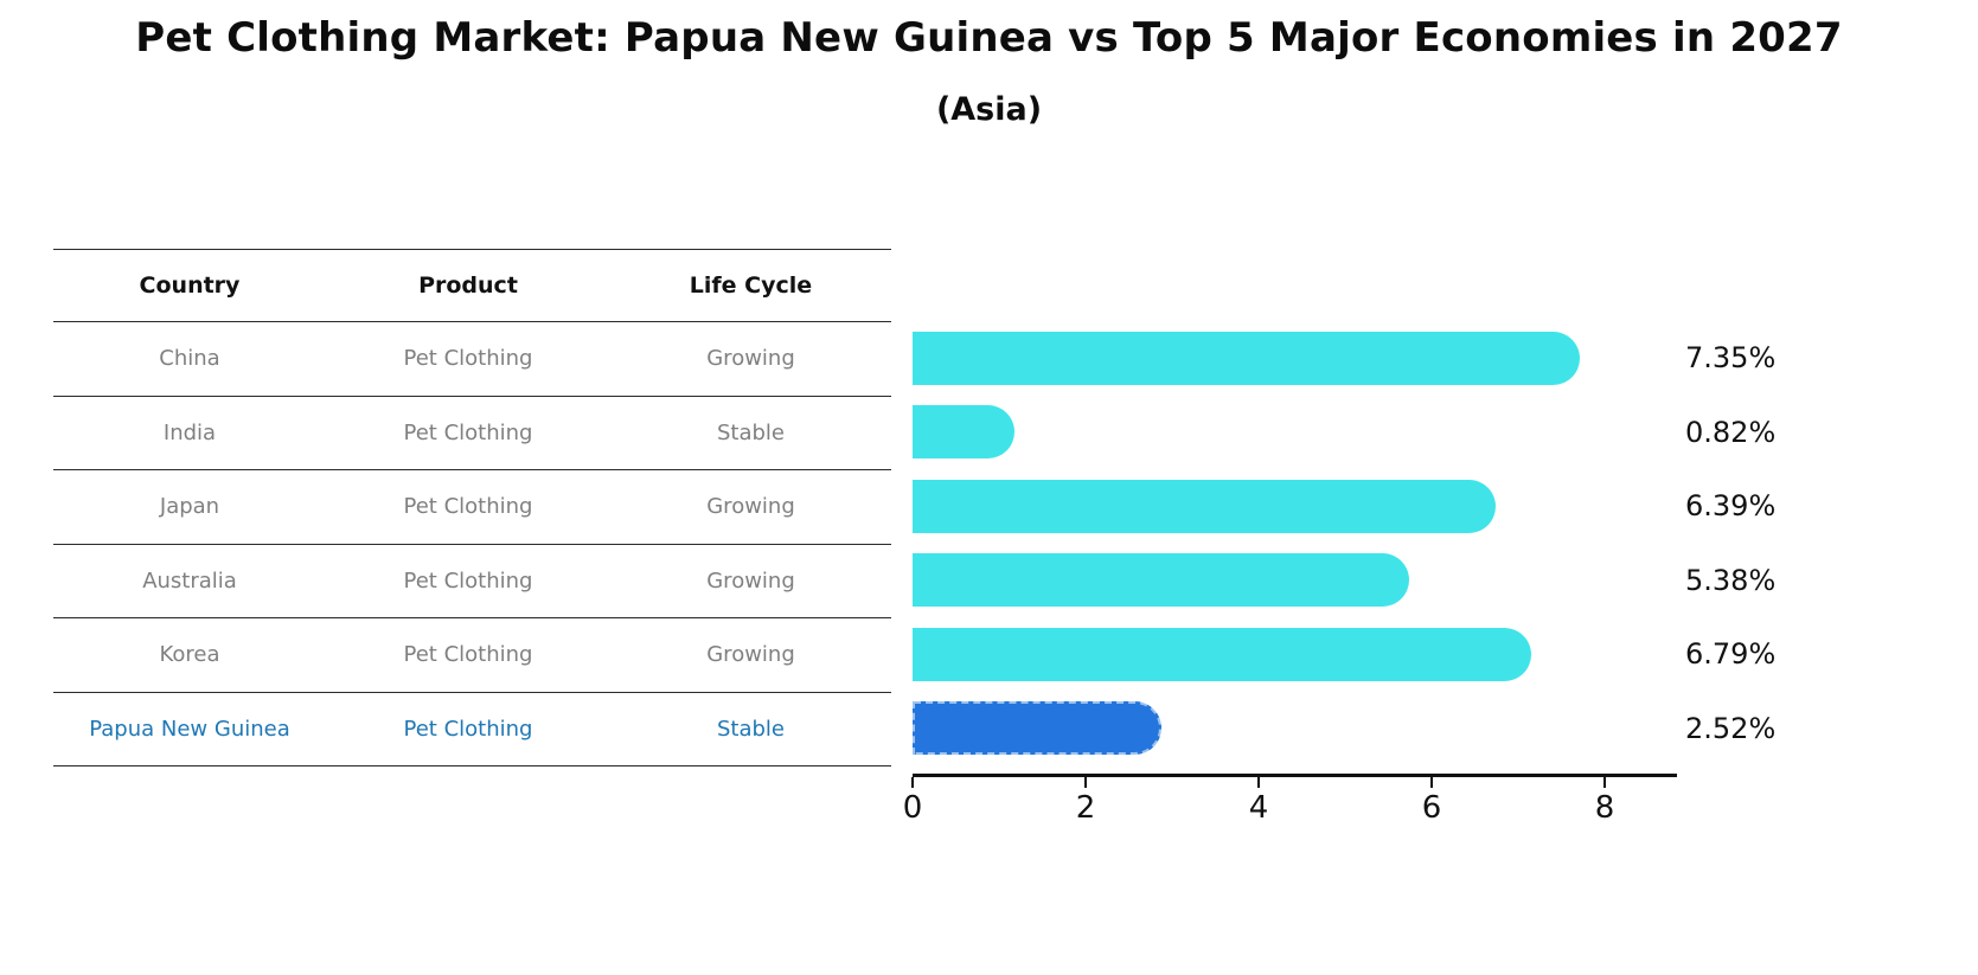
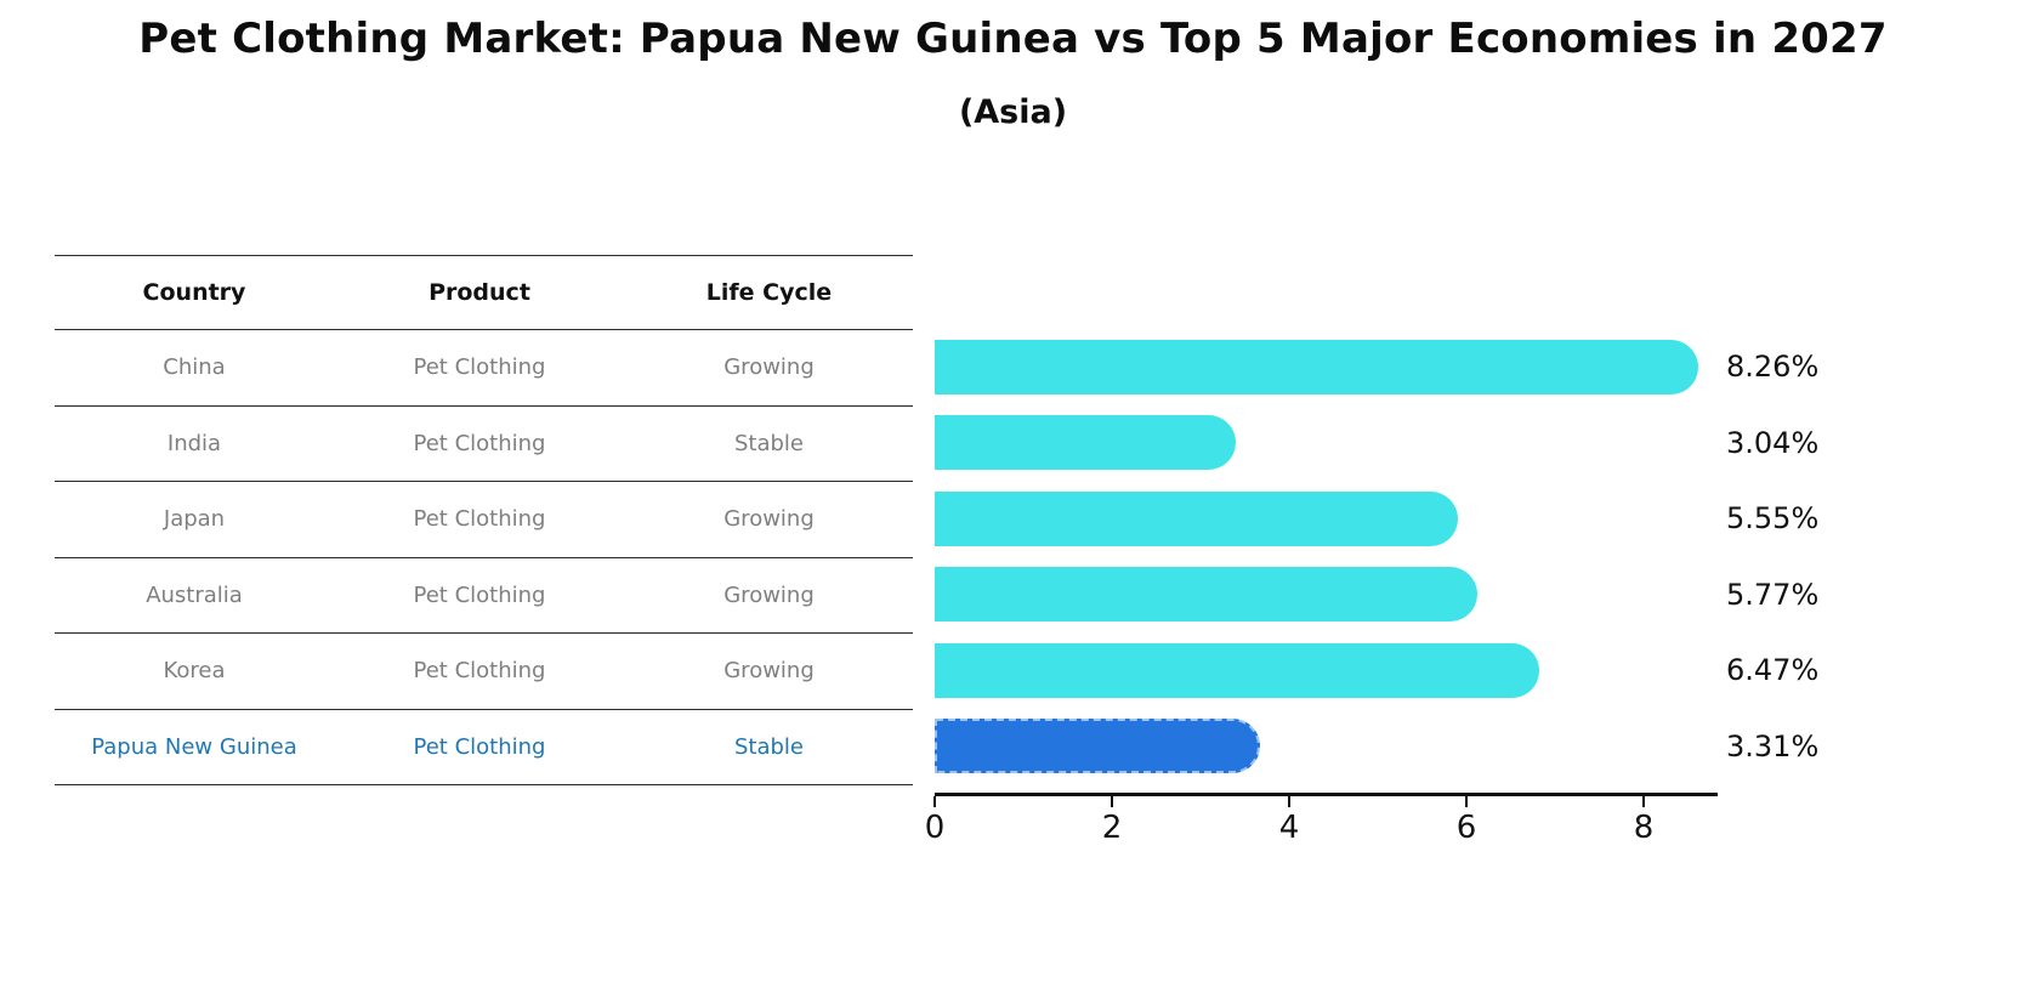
China: 7.35% -> 8.26%
India: 0.82% -> 3.04%
Japan: 6.39% -> 5.55%
Australia: 5.38% -> 5.77%
Korea: 6.79% -> 6.47%
Papua New Guinea: 2.52% -> 3.31%
